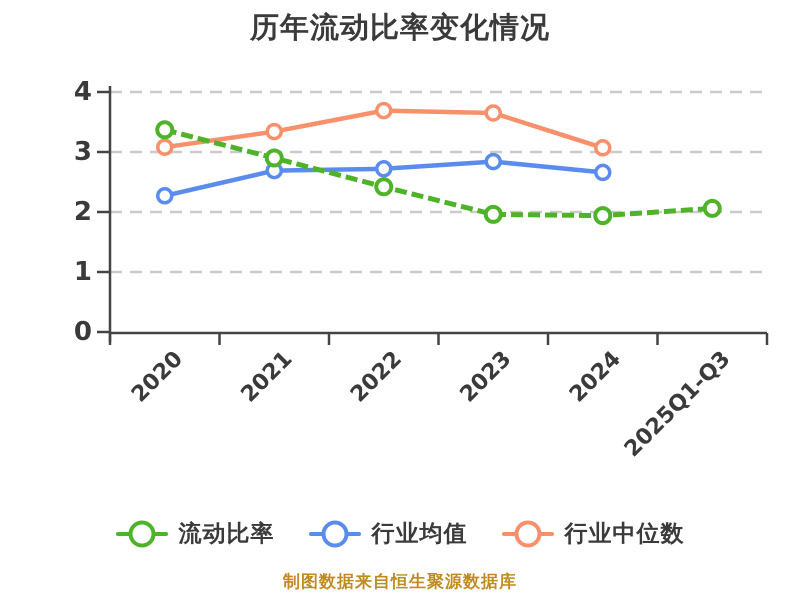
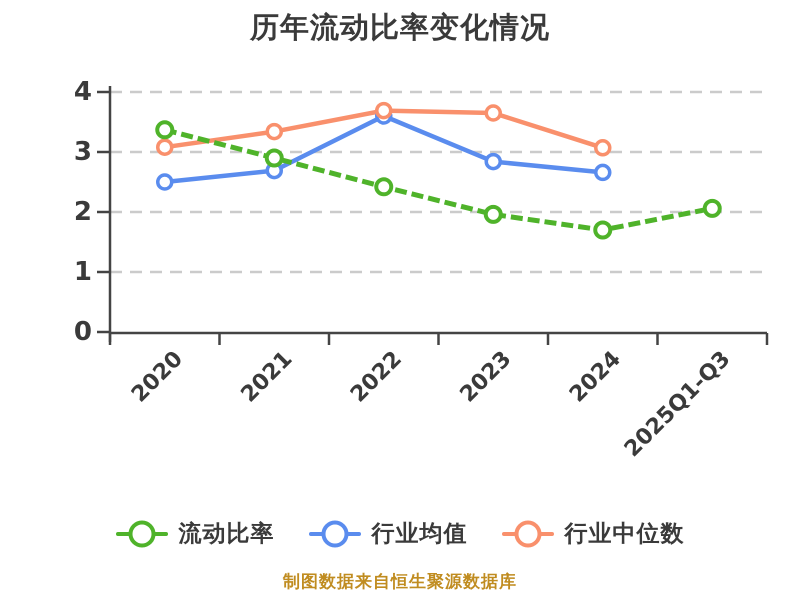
行业均值/2020: 2.3 -> 2.5
行业均值/2022: 2.7 -> 3.6
流动比率/2024: 1.9 -> 1.7
